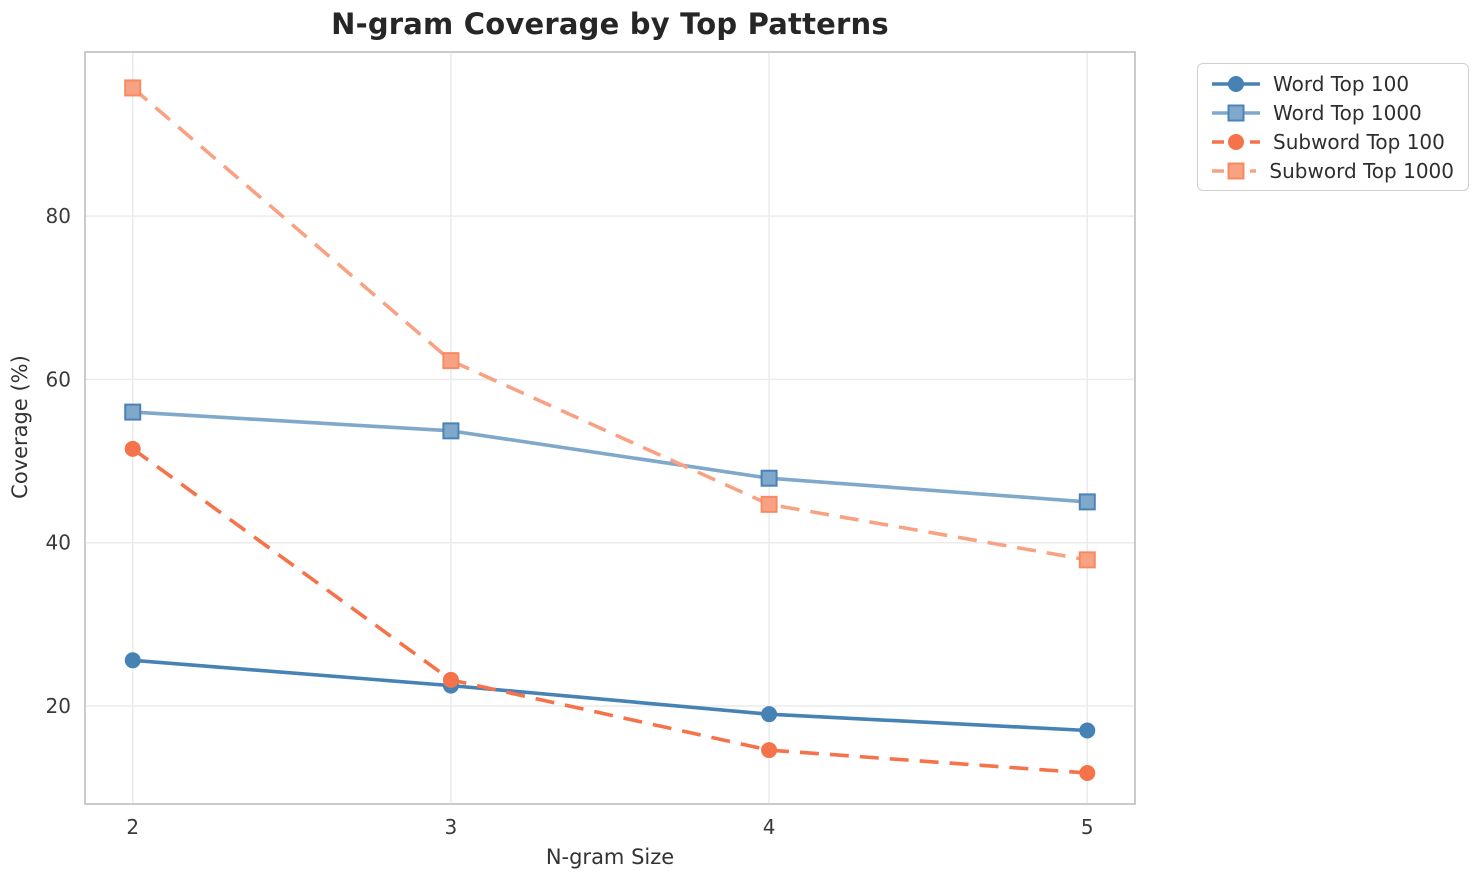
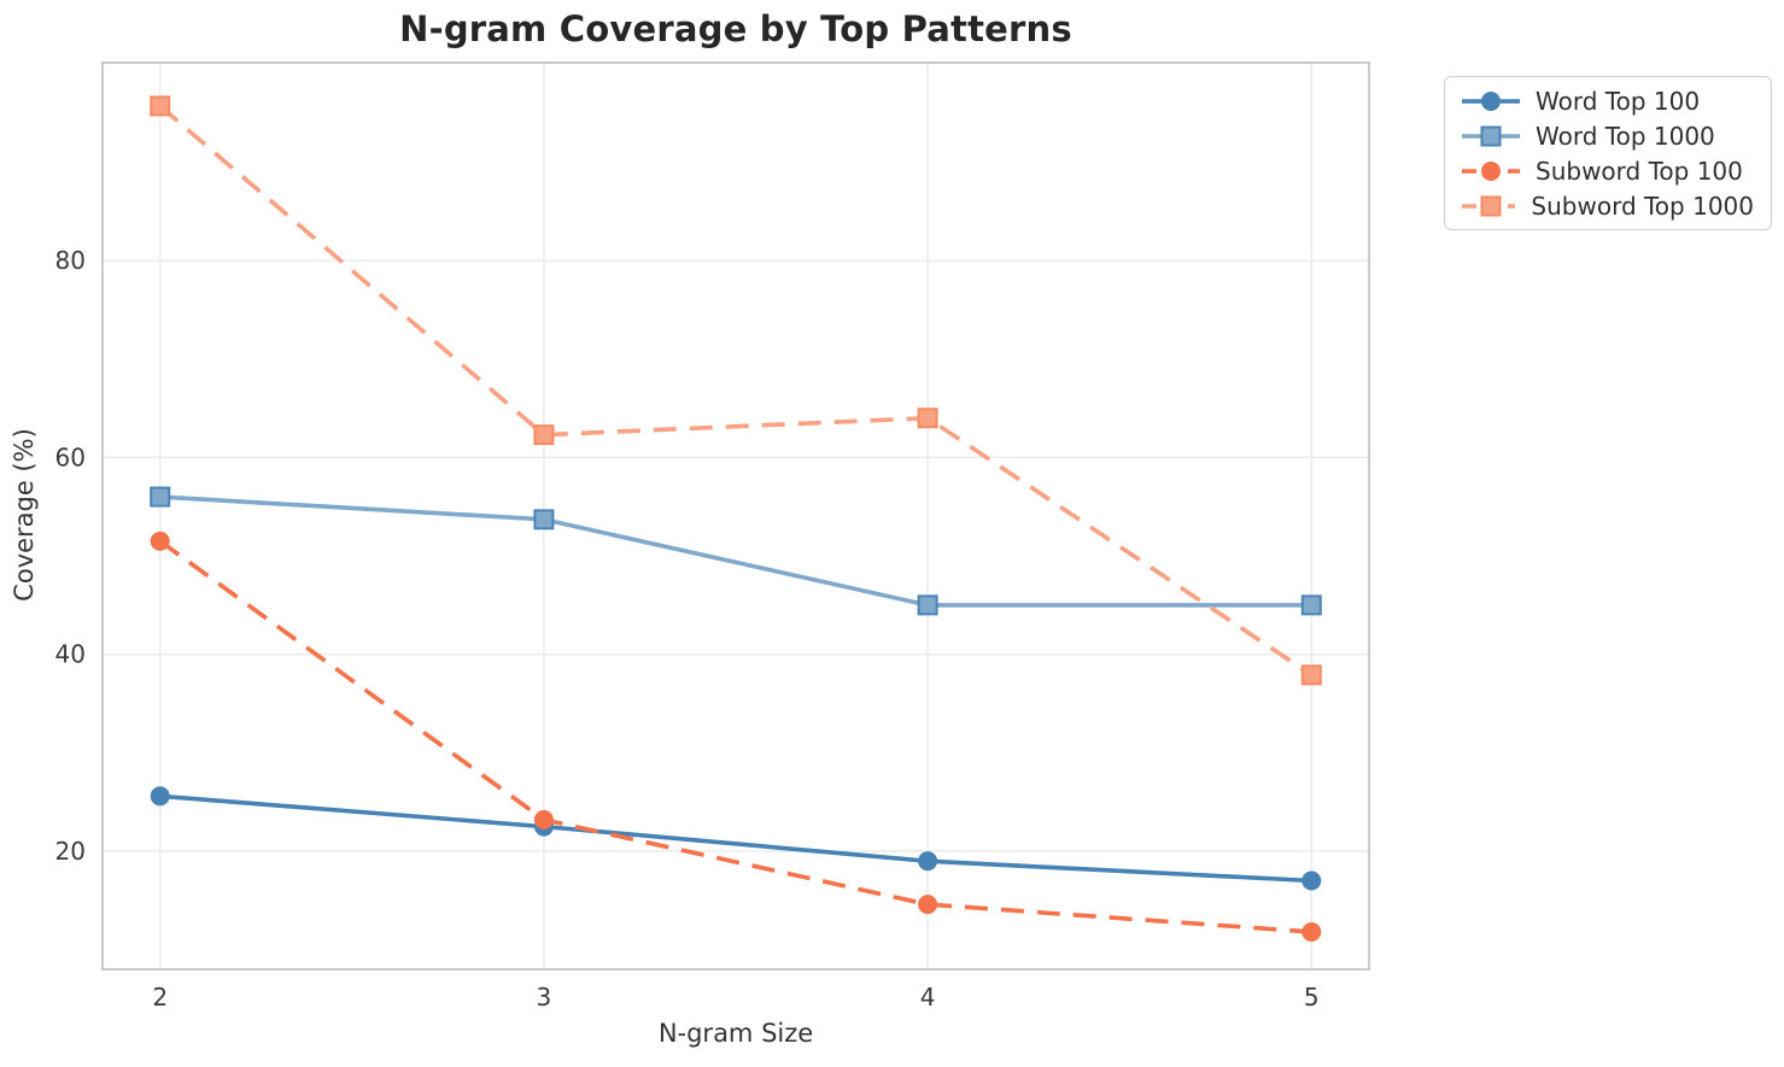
Word Top 1000/4: 48 -> 45
Subword Top 1000/4: 45 -> 64
